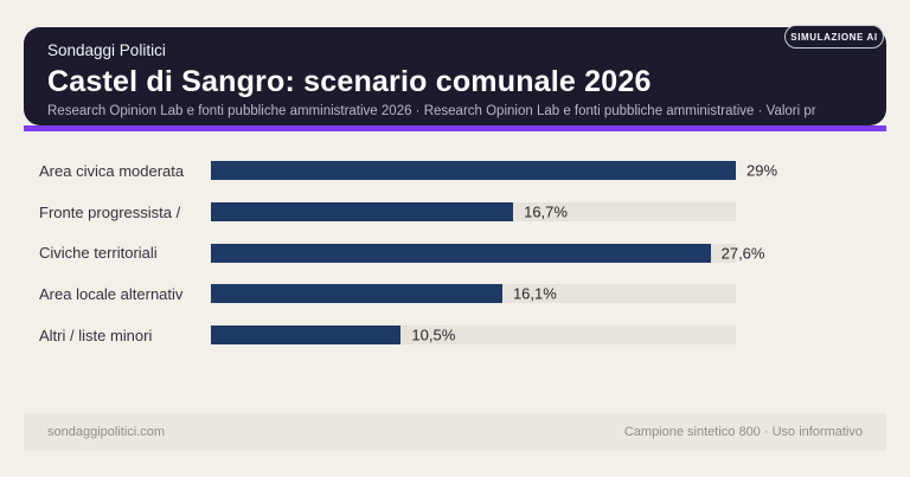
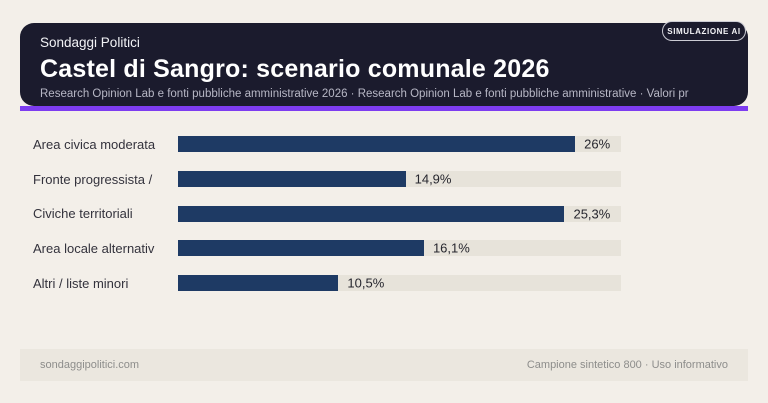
Area civica moderata: 29% -> 26%
Fronte progressista /: 16,7% -> 14,9%
Civiche territoriali: 27,6% -> 25,3%
